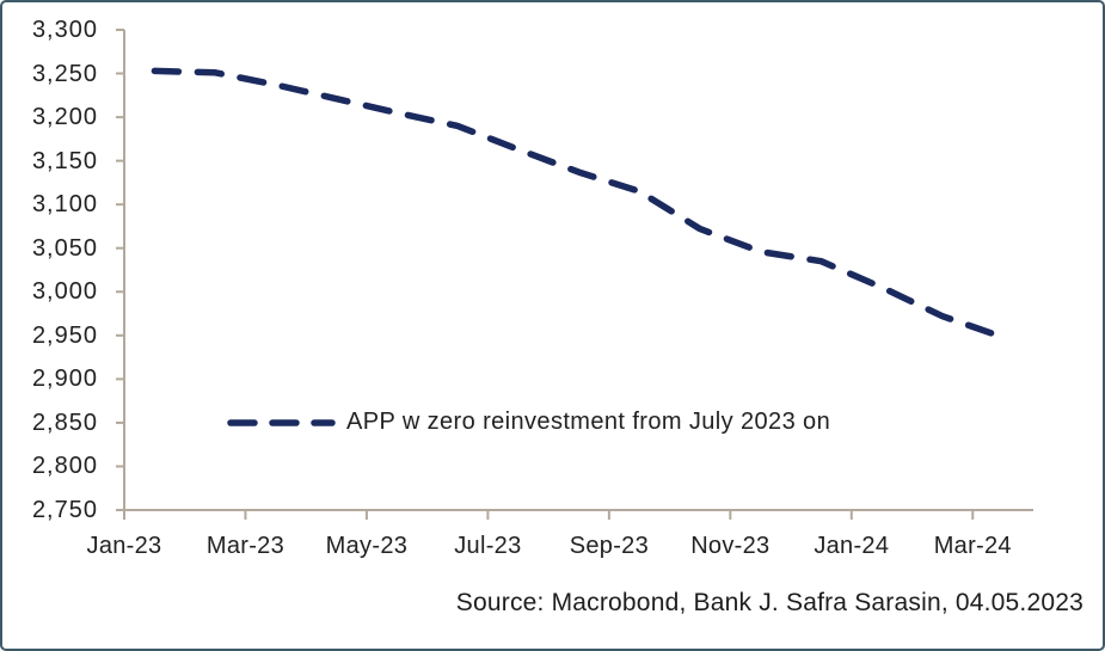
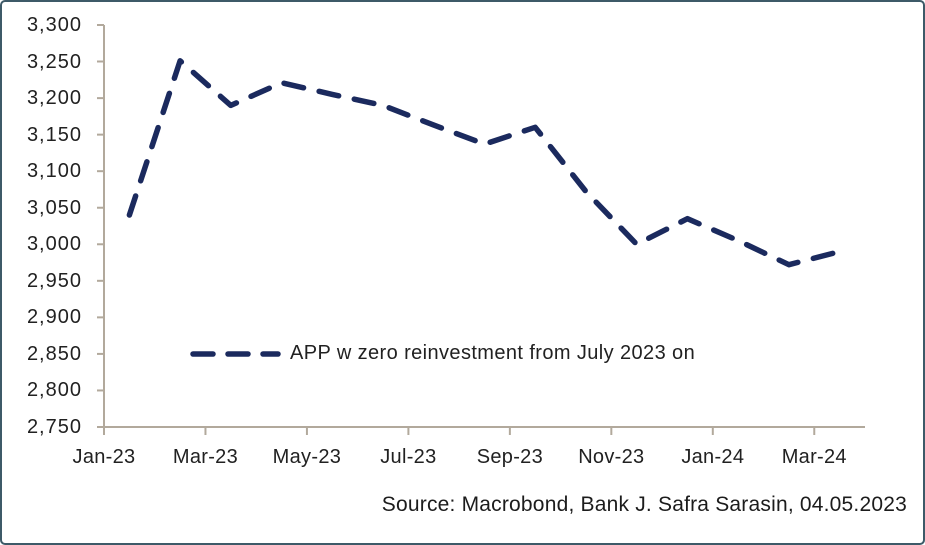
Jan-23: 3250 -> 3040
Mar-23: 3240 -> 3190
Sep-23: 3120 -> 3160
Nov-23: 3050 -> 3000
Mar-24: 2950 -> 2990
